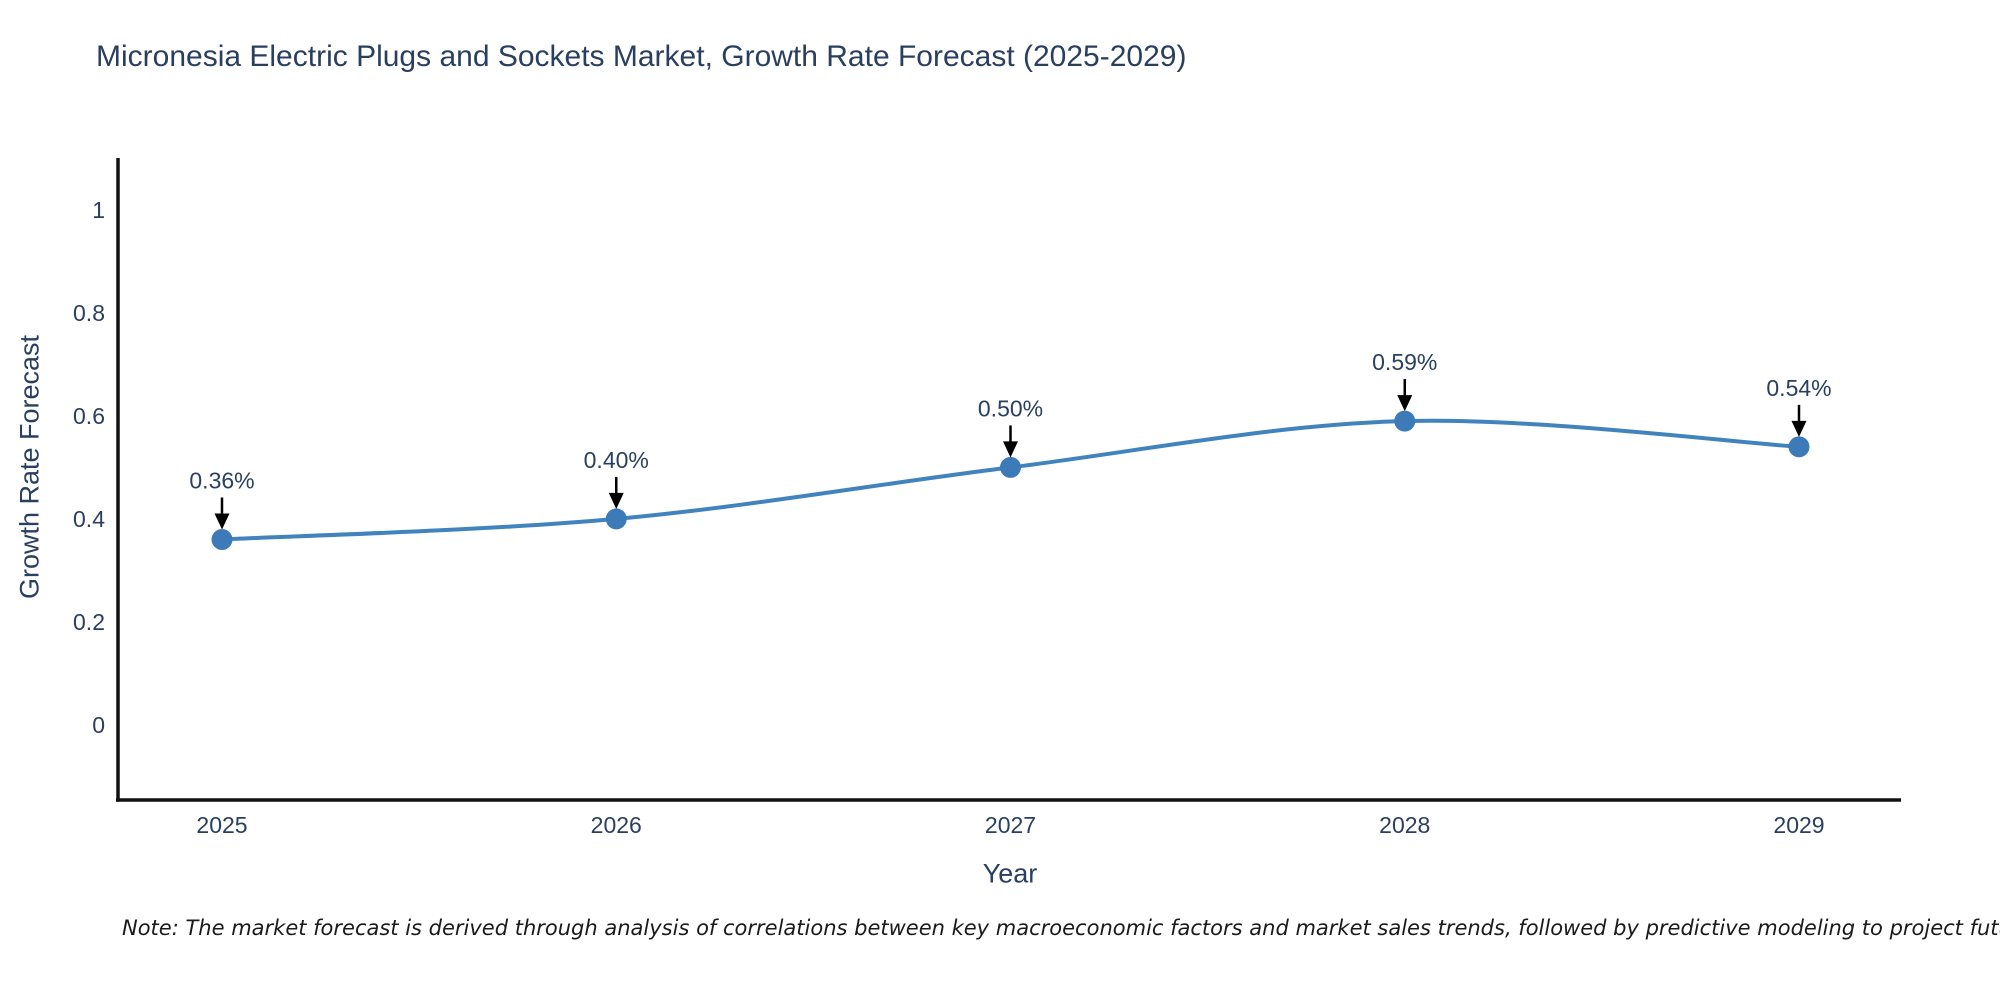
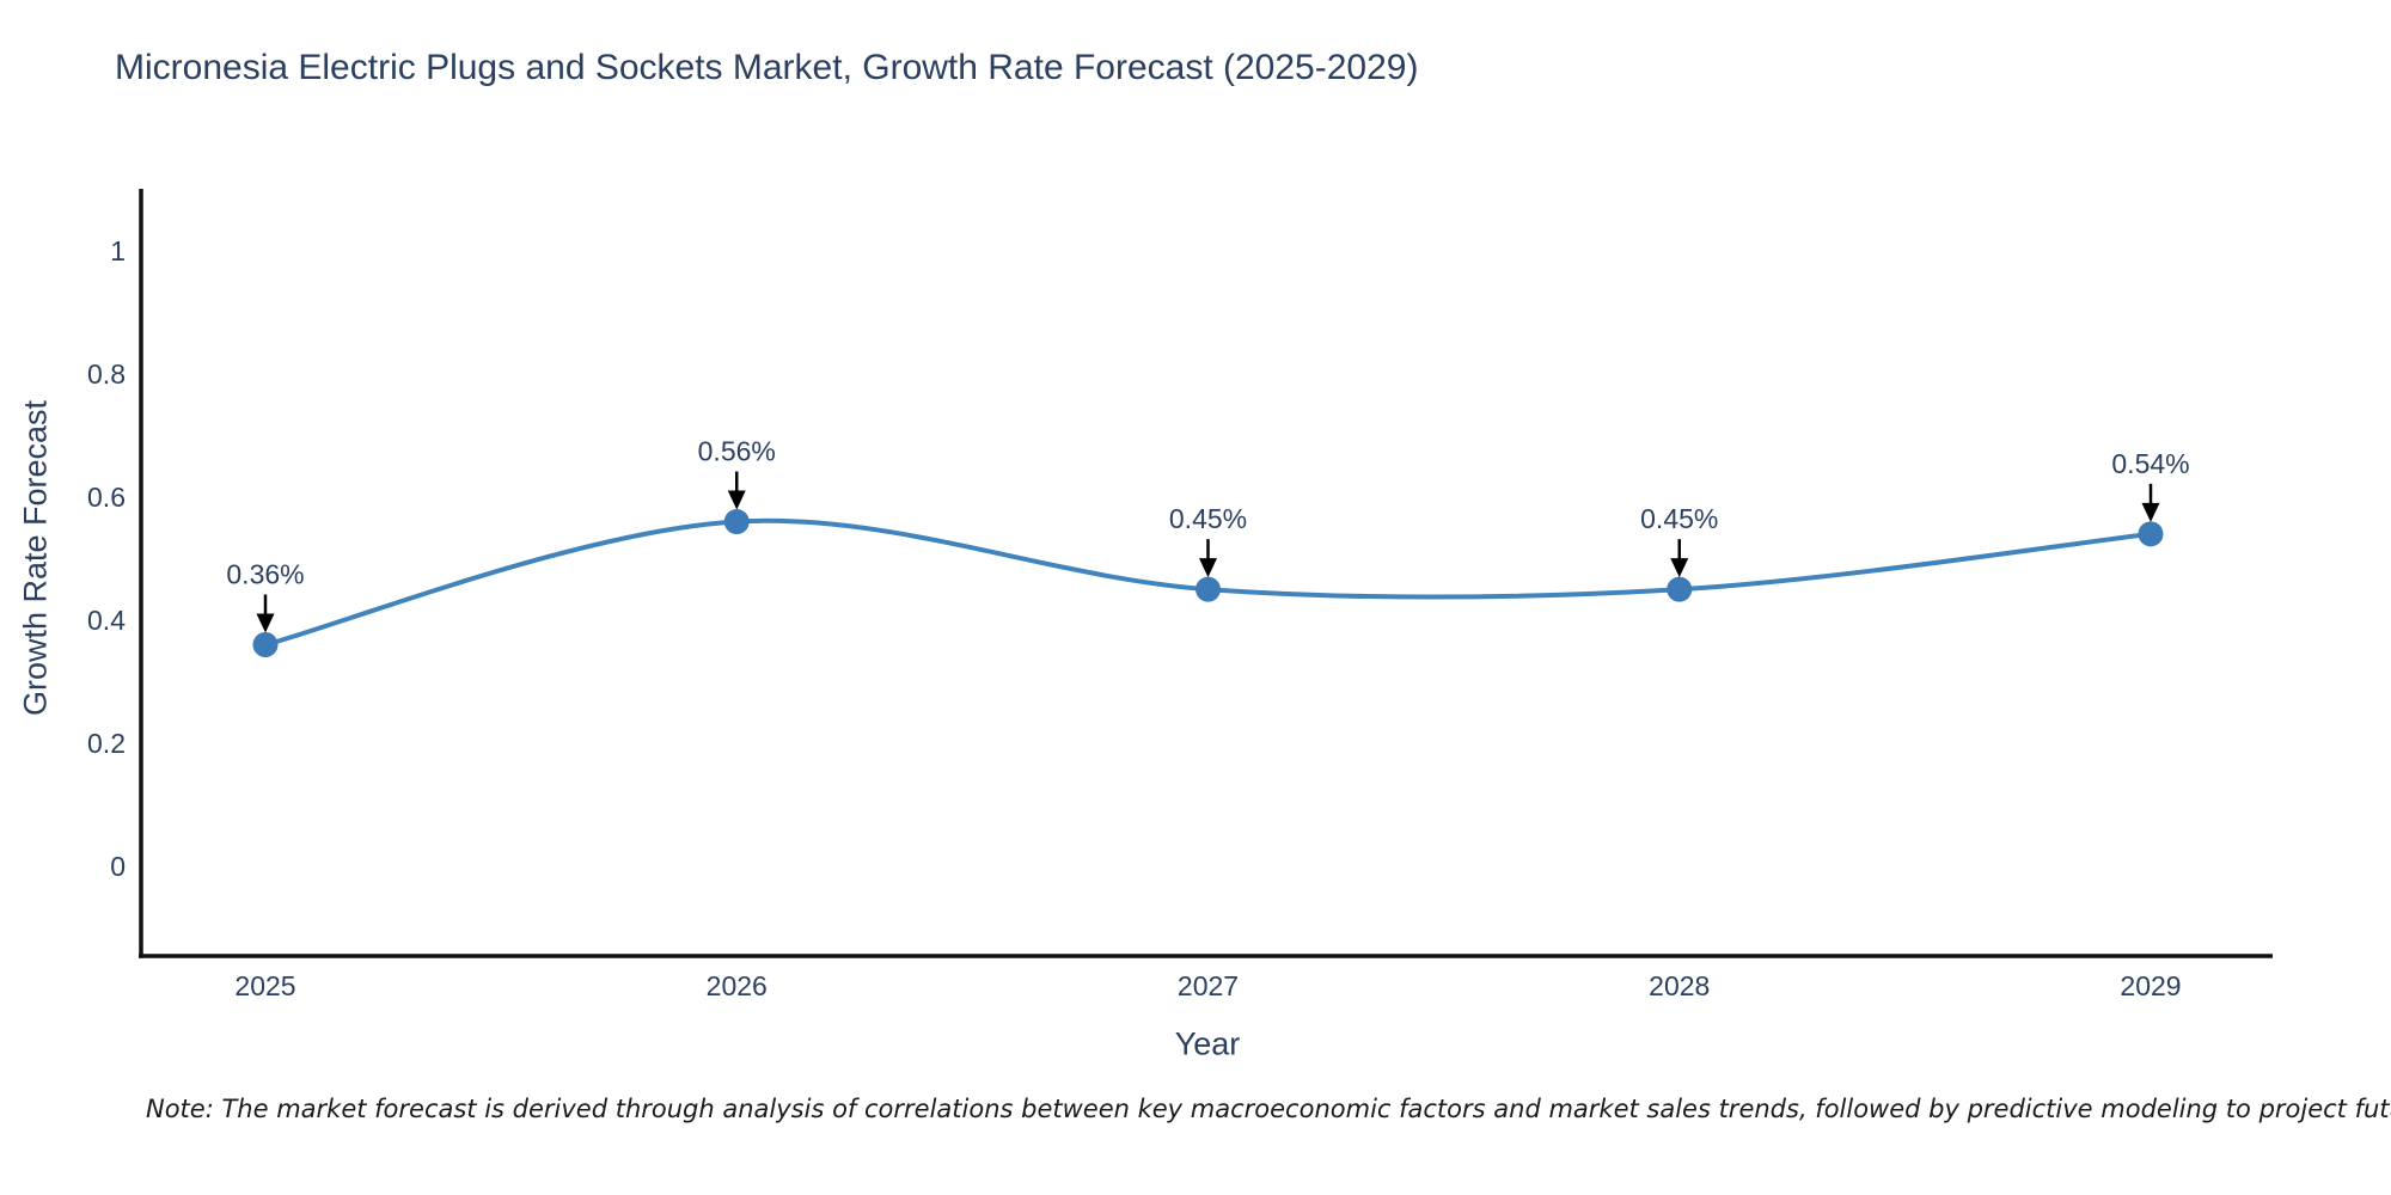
2026: 0.40% -> 0.56%
2027: 0.50% -> 0.45%
2028: 0.59% -> 0.45%
